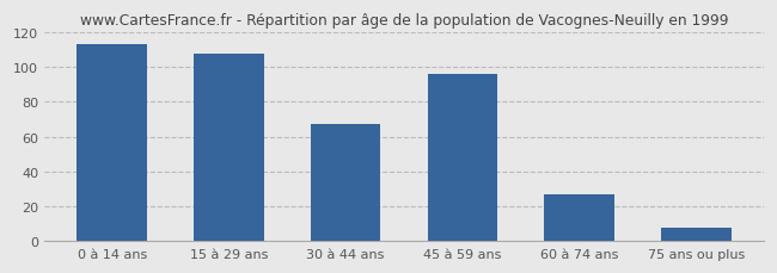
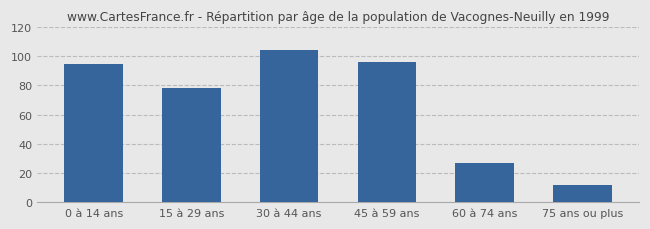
0 à 14 ans: 113 -> 95
15 à 29 ans: 108 -> 78
30 à 44 ans: 67 -> 104
75 ans ou plus: 8 -> 12
